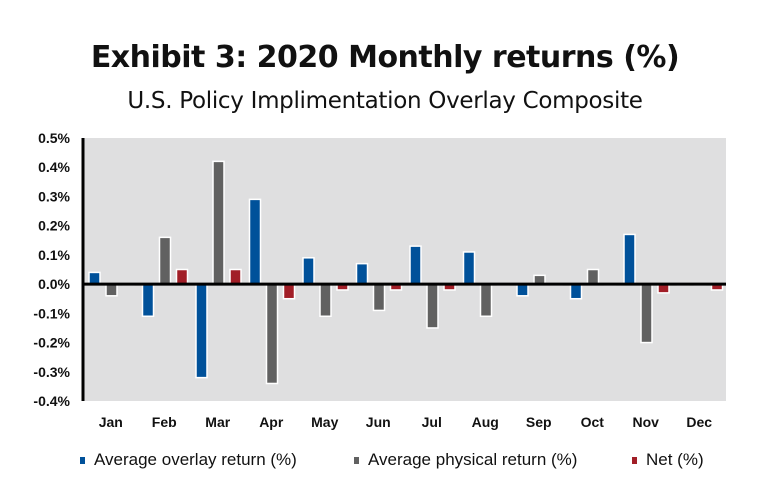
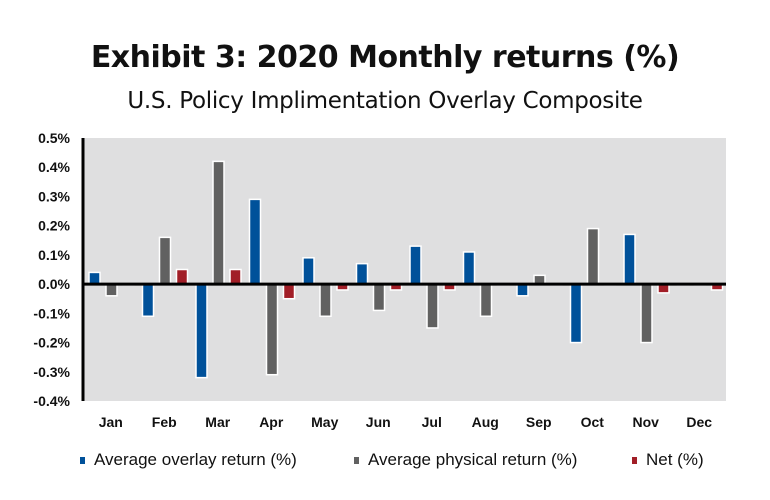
Average physical return (%)/Apr: -0.34% -> -0.31%
Average overlay return (%)/Oct: -0.05% -> -0.20%
Average physical return (%)/Oct: 0.05% -> 0.19%
